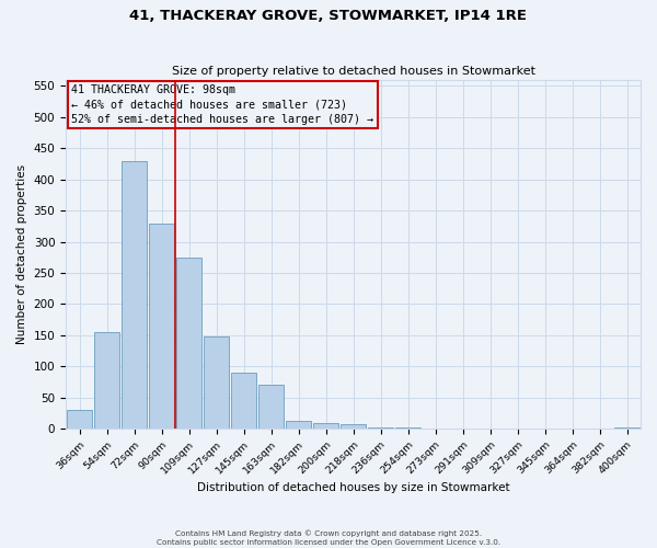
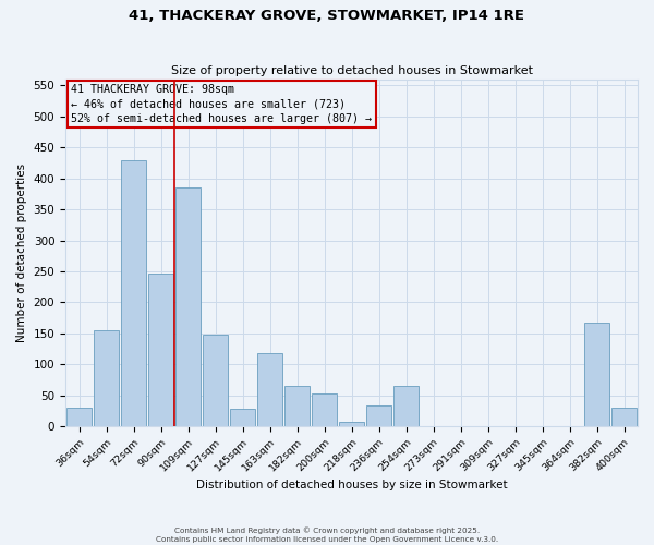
90sqm: 330 -> 246
109sqm: 275 -> 386
145sqm: 90 -> 28
163sqm: 70 -> 118
182sqm: 13 -> 66
200sqm: 10 -> 54
236sqm: 3 -> 34
254sqm: 2 -> 66
382sqm: 1 -> 168
400sqm: 3 -> 30
